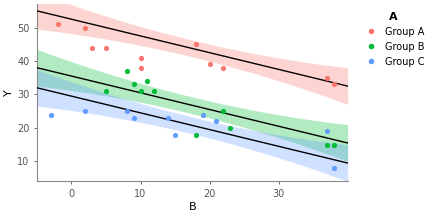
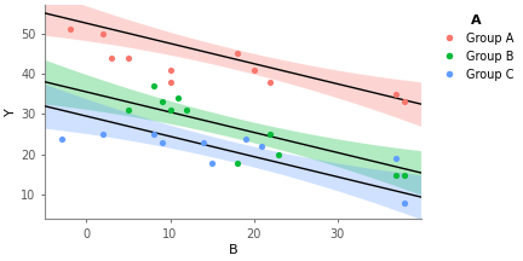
Group A/20: 39 -> 41
